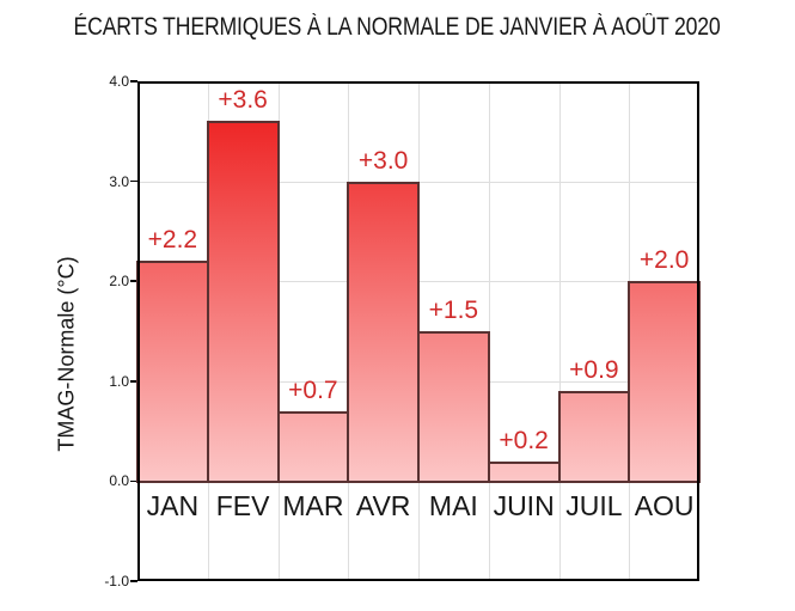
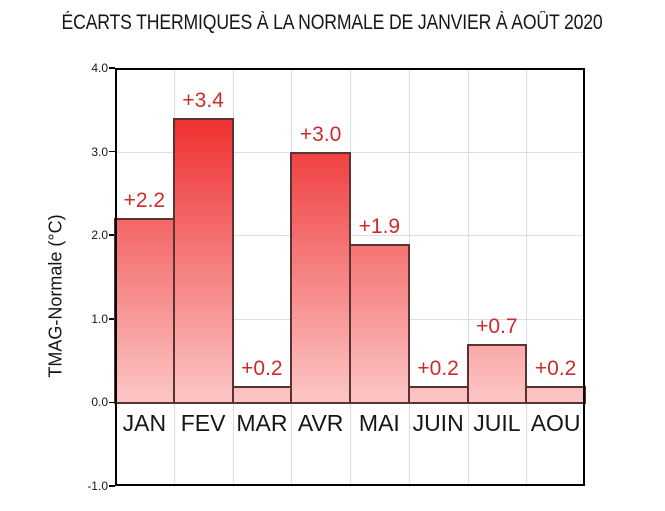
FEV: +3.6 -> +3.4
MAR: +0.7 -> +0.2
MAI: +1.5 -> +1.9
JUIL: +0.9 -> +0.7
AOU: +2.0 -> +0.2
